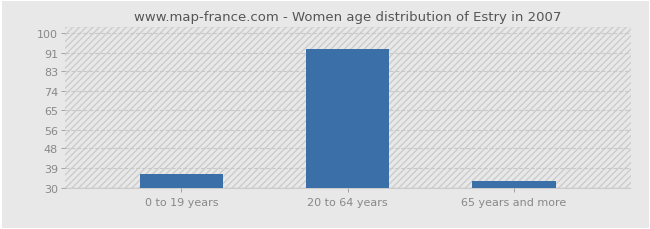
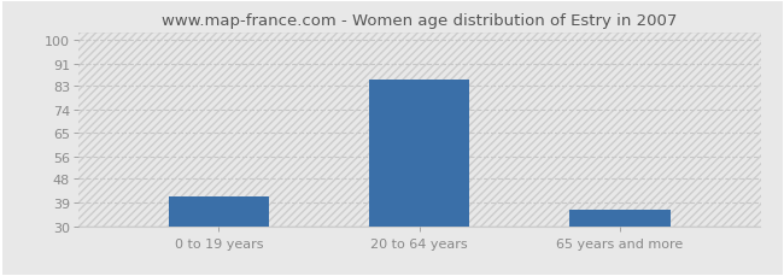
0 to 19 years: 36 -> 41
20 to 64 years: 93 -> 85
65 years and more: 33 -> 36
